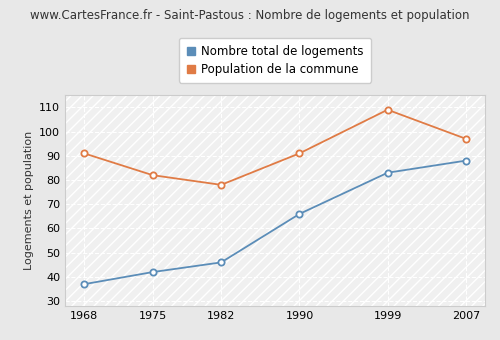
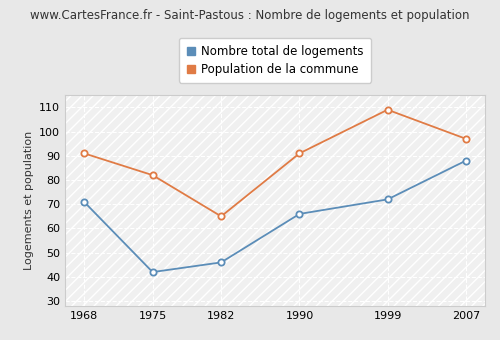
Nombre total de logements/1968: 37 -> 71
Population de la commune/1982: 78 -> 65
Nombre total de logements/1999: 83 -> 72
